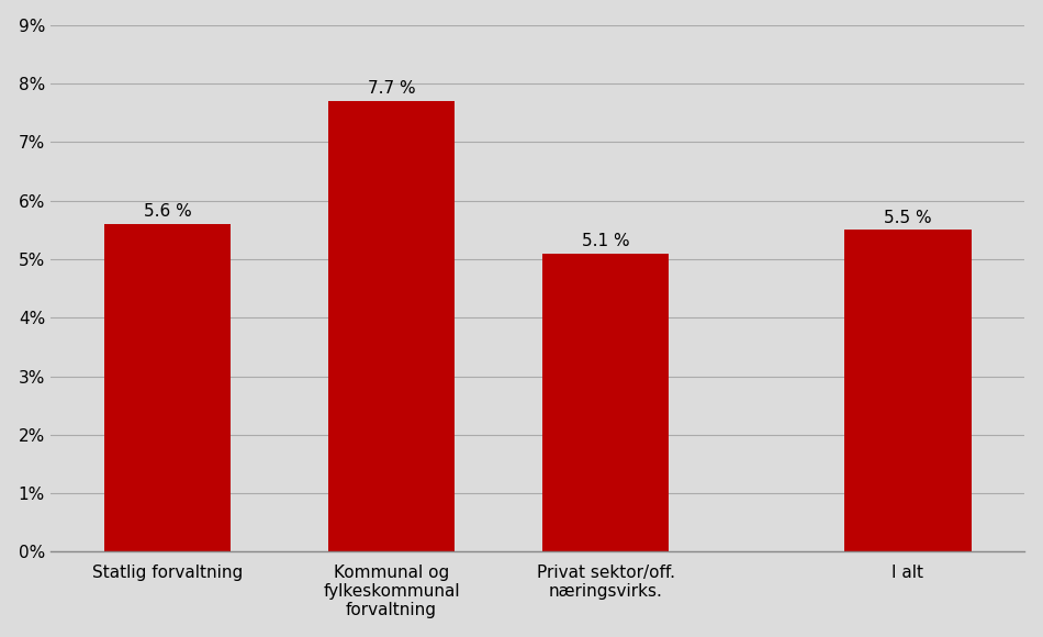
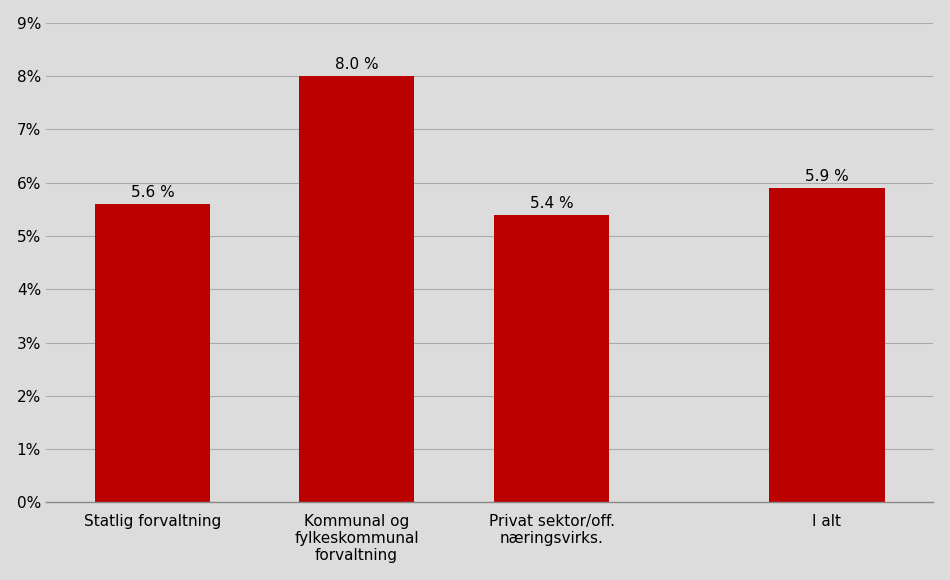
Kommunal og fylkeskommunal forvaltning: 7.7 -> 8.0
Privat sektor/off. næringsvirks.: 5.1 -> 5.4
I alt: 5.5 -> 5.9
